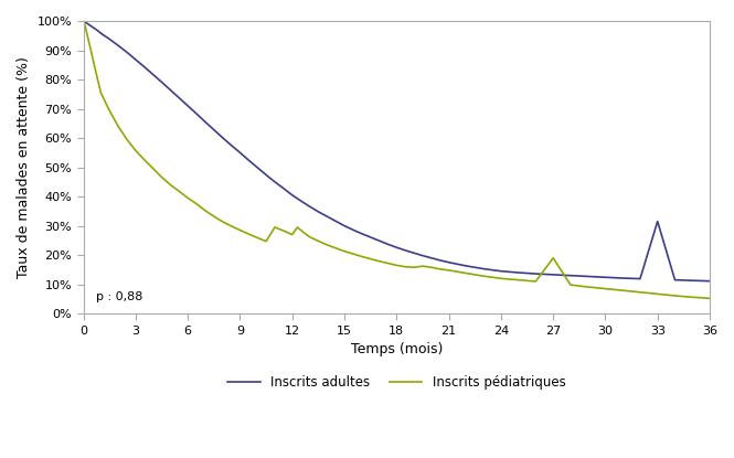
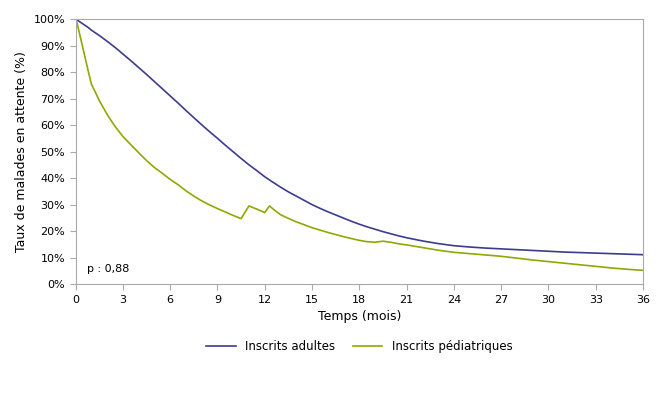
Inscrits pédiatriques/27: 19.0% -> 10.5%
Inscrits adultes/33: 31.5% -> 11.7%
